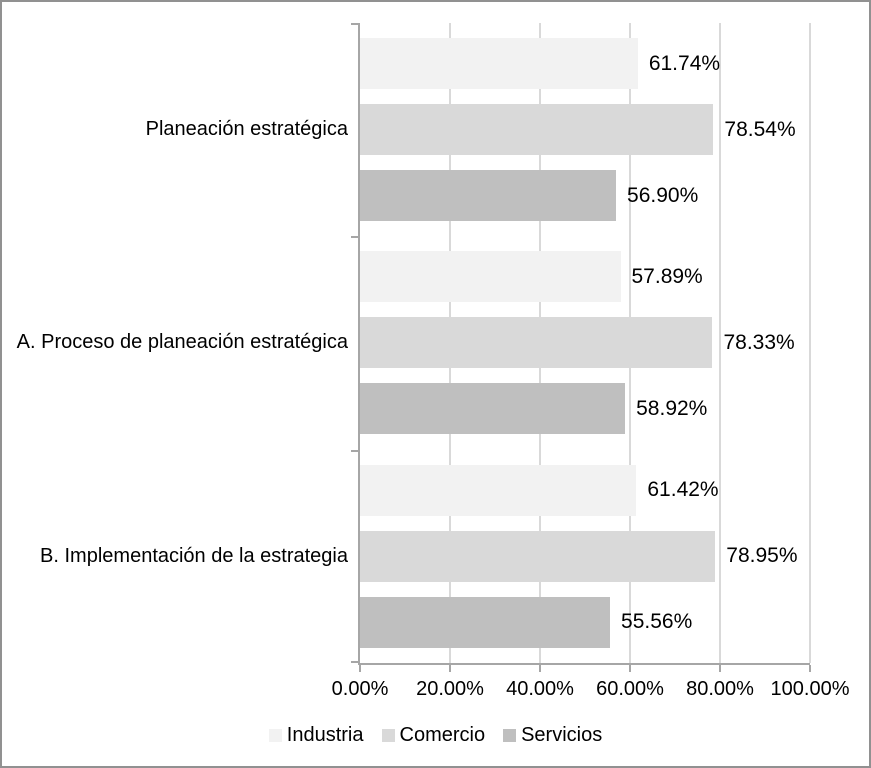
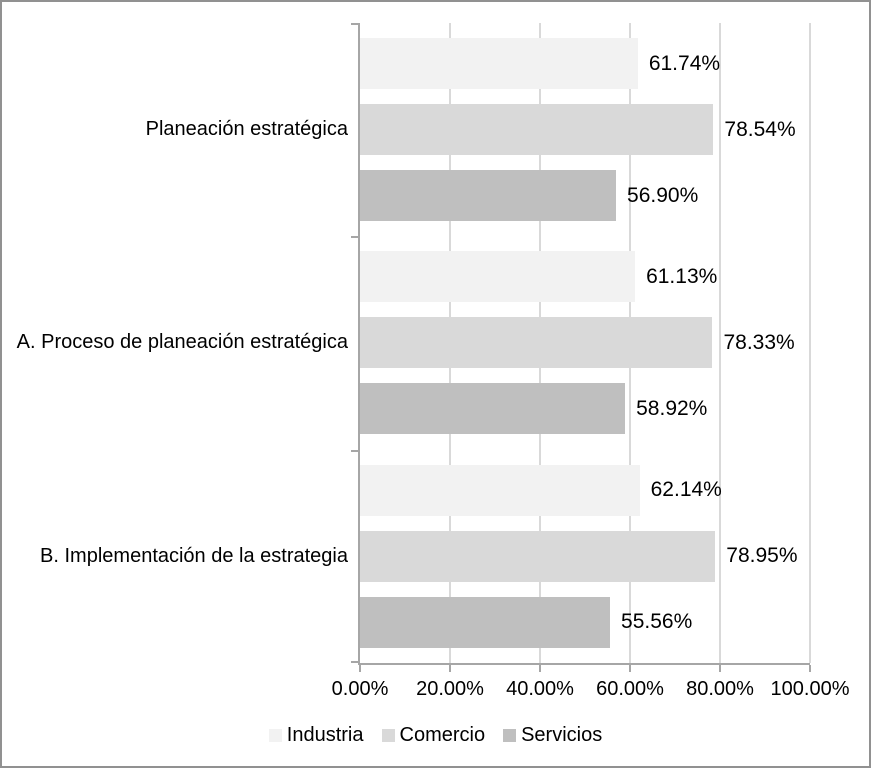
Industria/A. Proceso de planeación estratégica: 57.89% -> 61.13%
Industria/B. Implementación de la estrategia: 61.42% -> 62.14%
